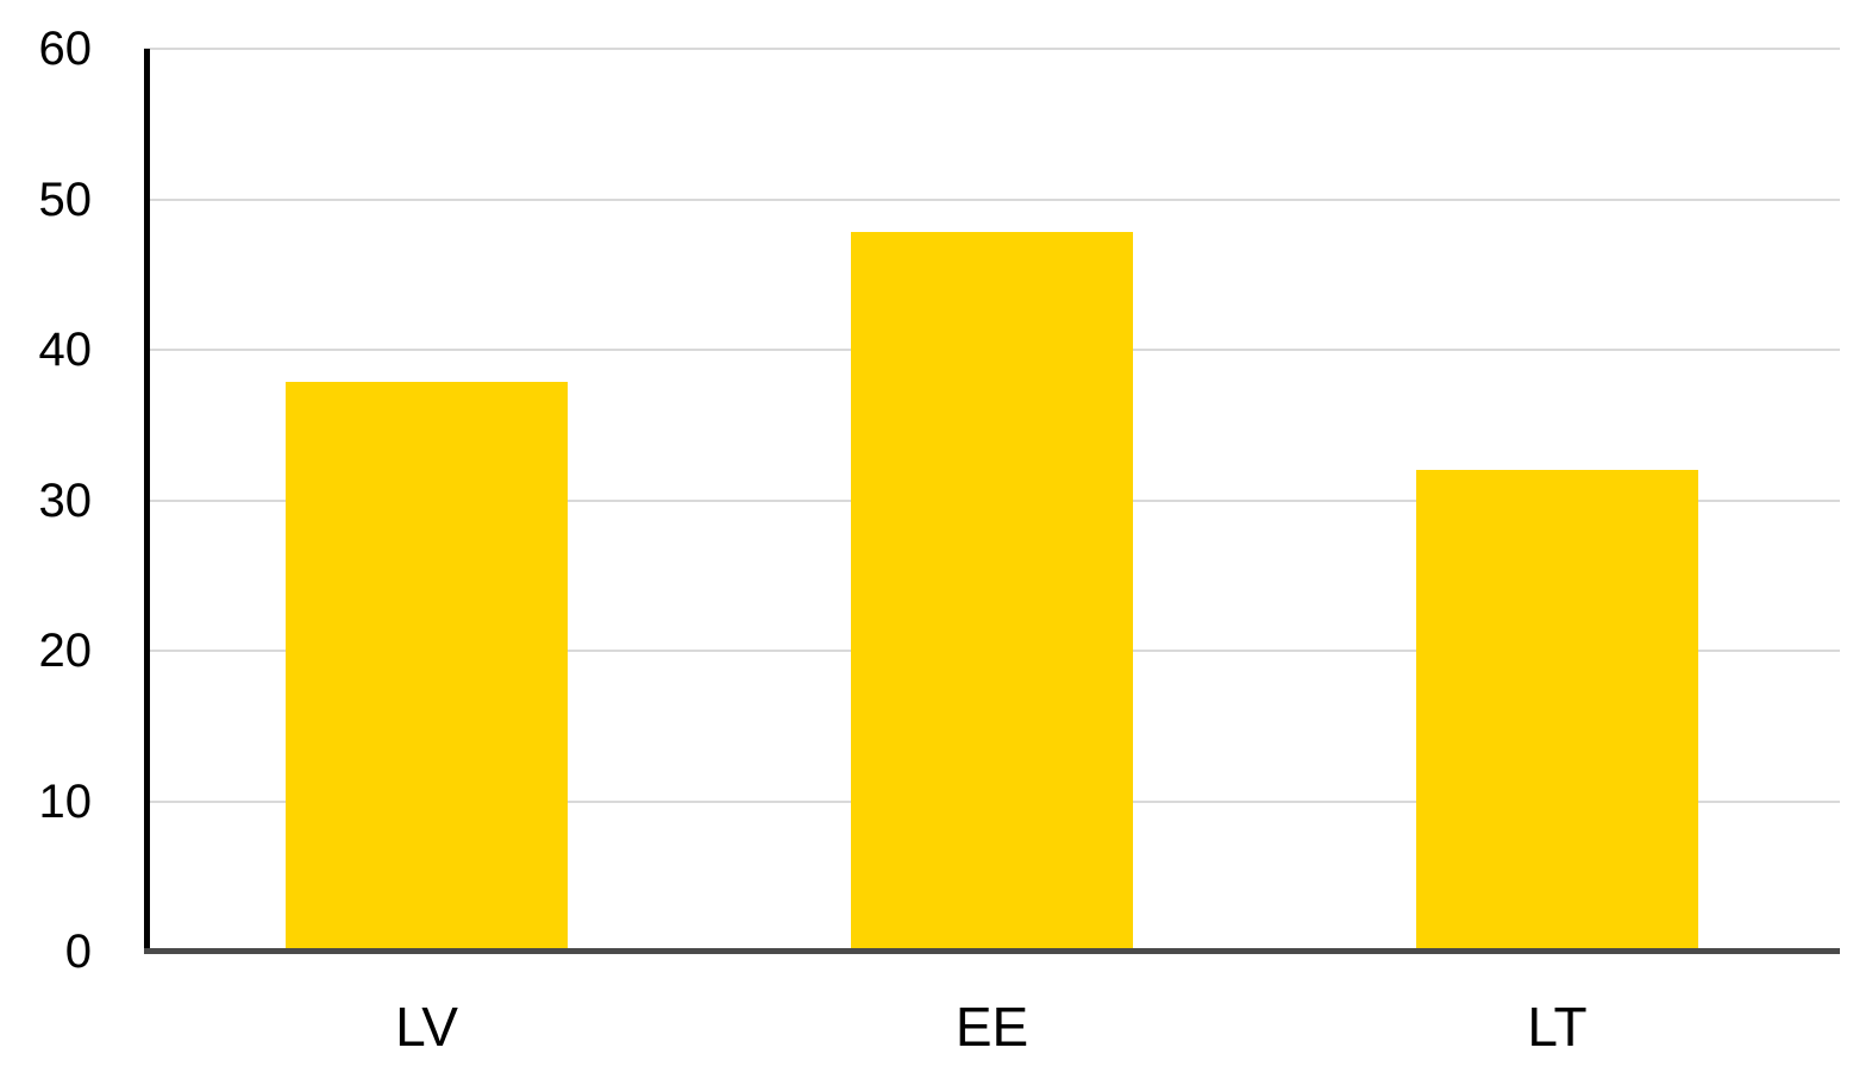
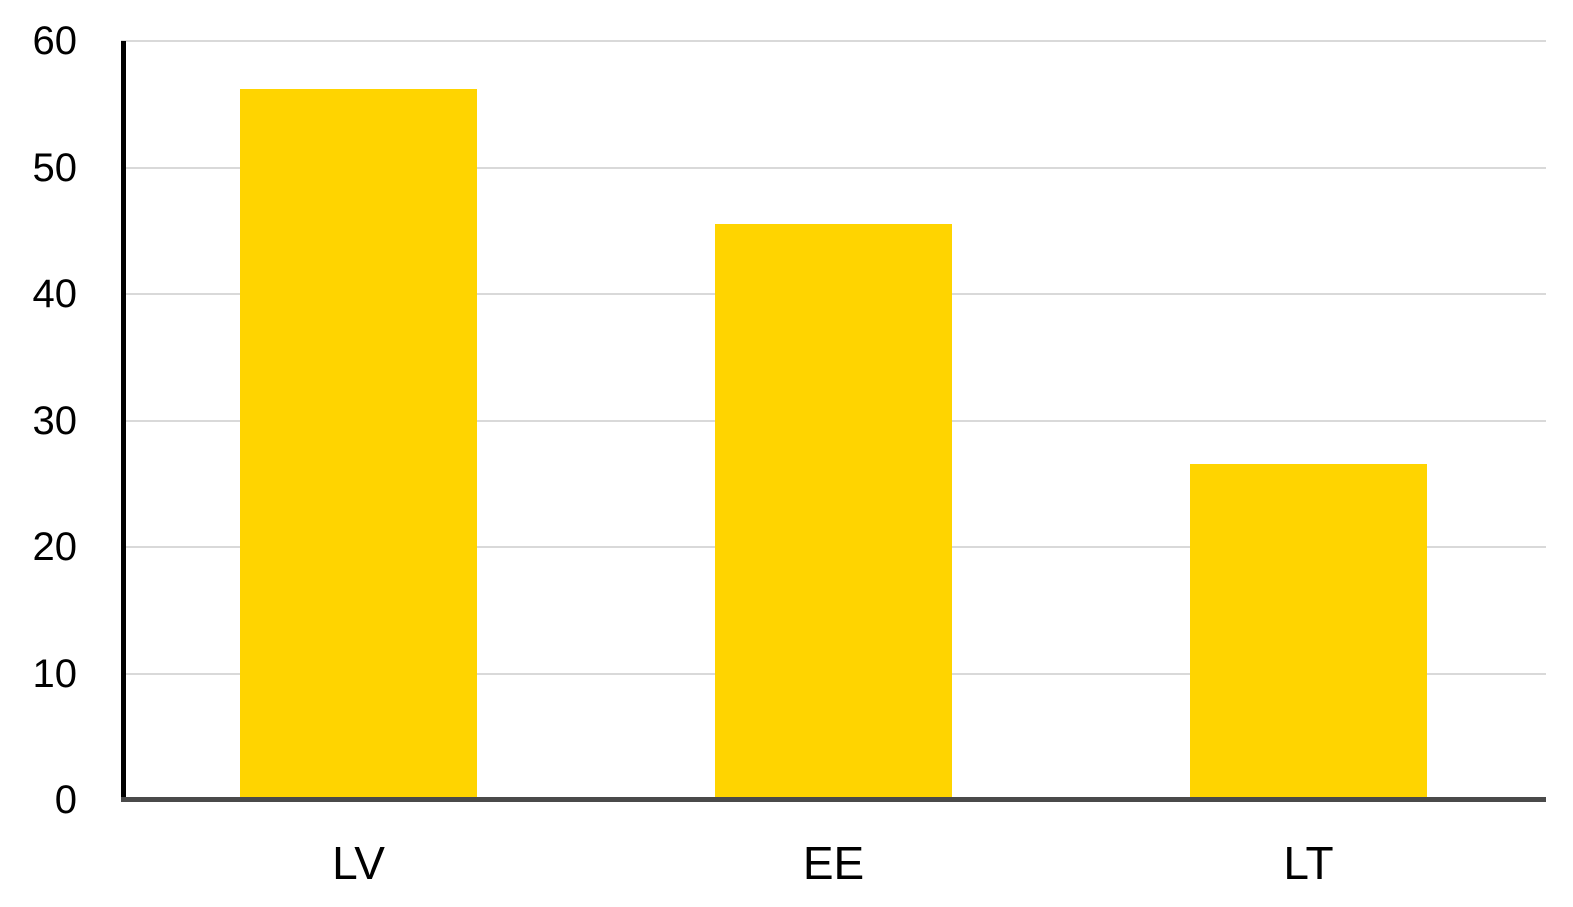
LV: 37.9 -> 56.2
EE: 47.8 -> 45.5
LT: 32.0 -> 26.6
